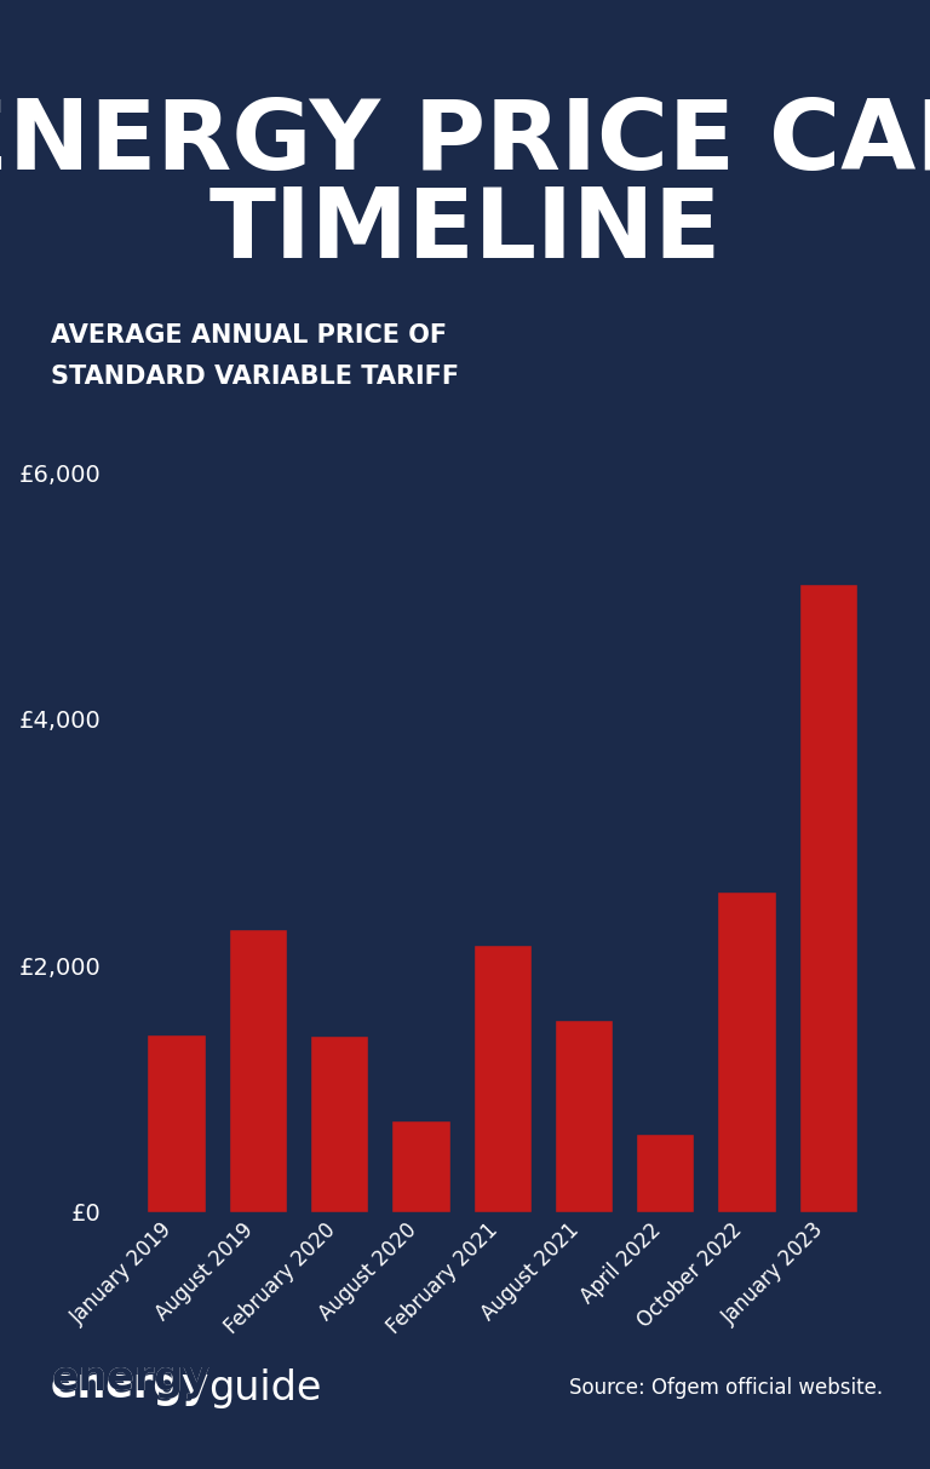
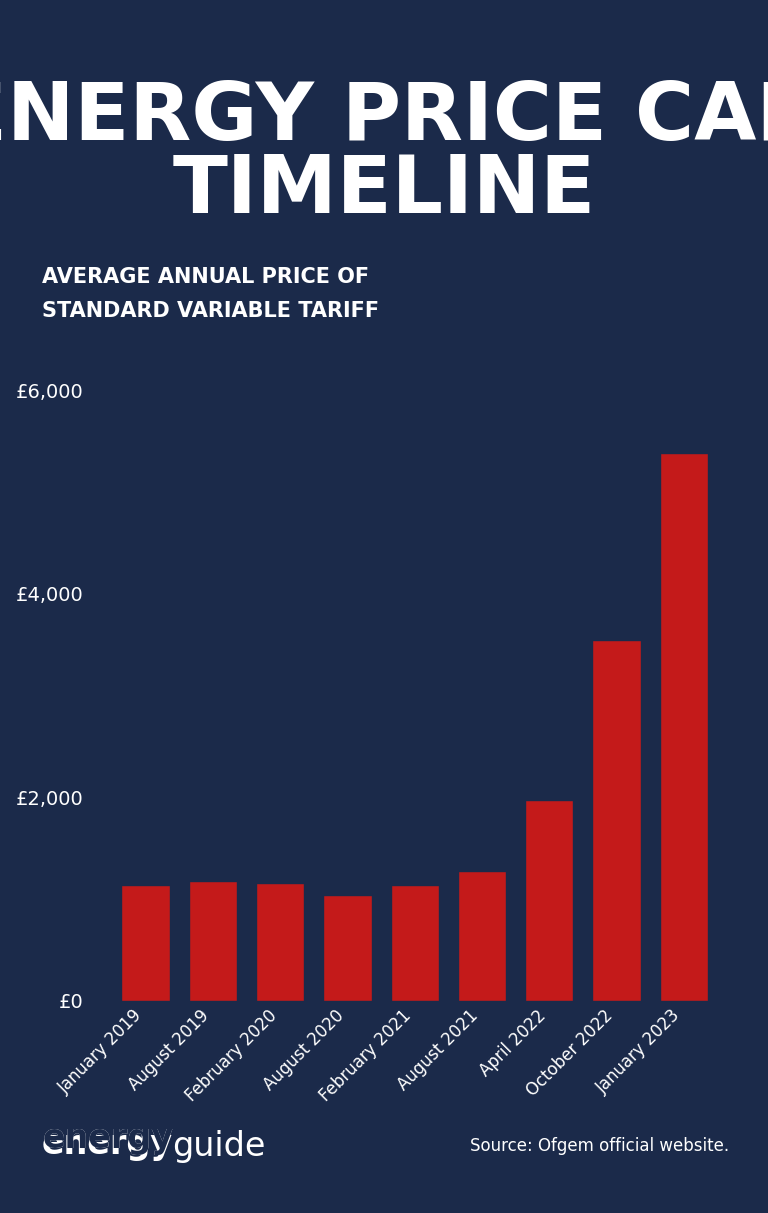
January 2019: £1,440 -> £1,140
August 2019: £2,300 -> £1,180
February 2020: £1,430 -> £1,160
August 2020: £740 -> £1,040
February 2021: £2,170 -> £1,140
August 2021: £1,560 -> £1,280
April 2022: £640 -> £1,970
October 2022: £2,600 -> £3,550
January 2023: £5,100 -> £5,390
